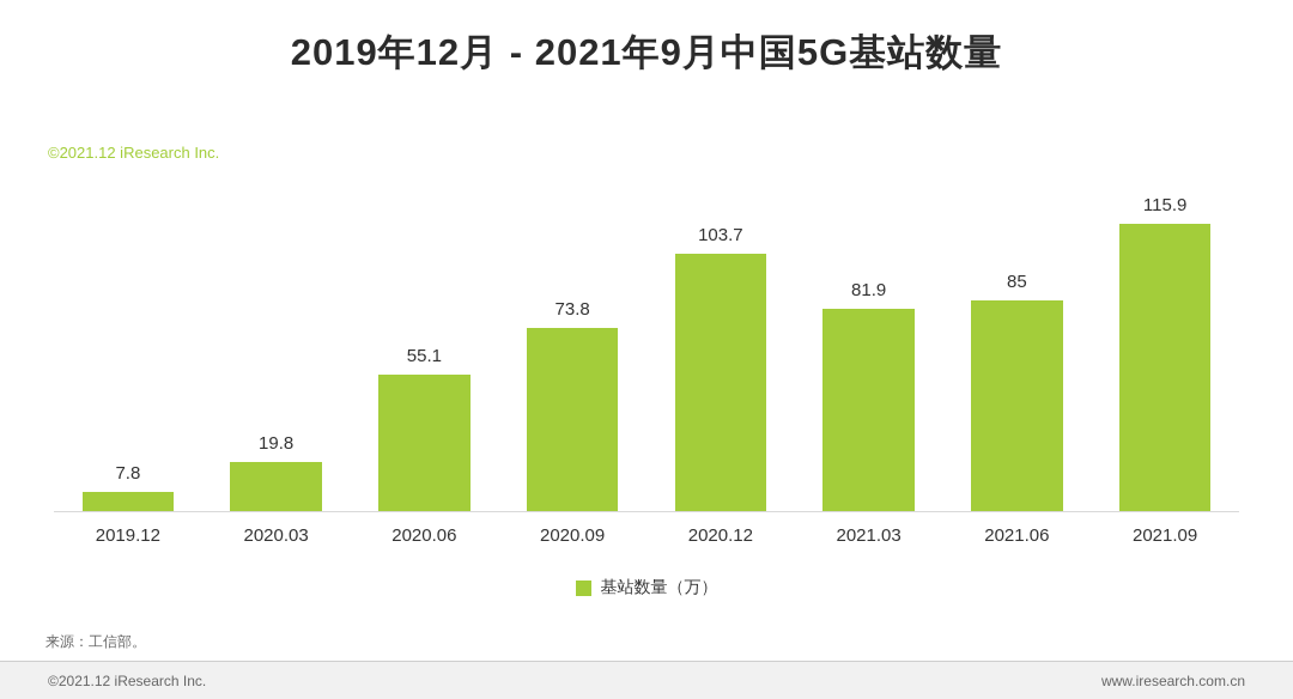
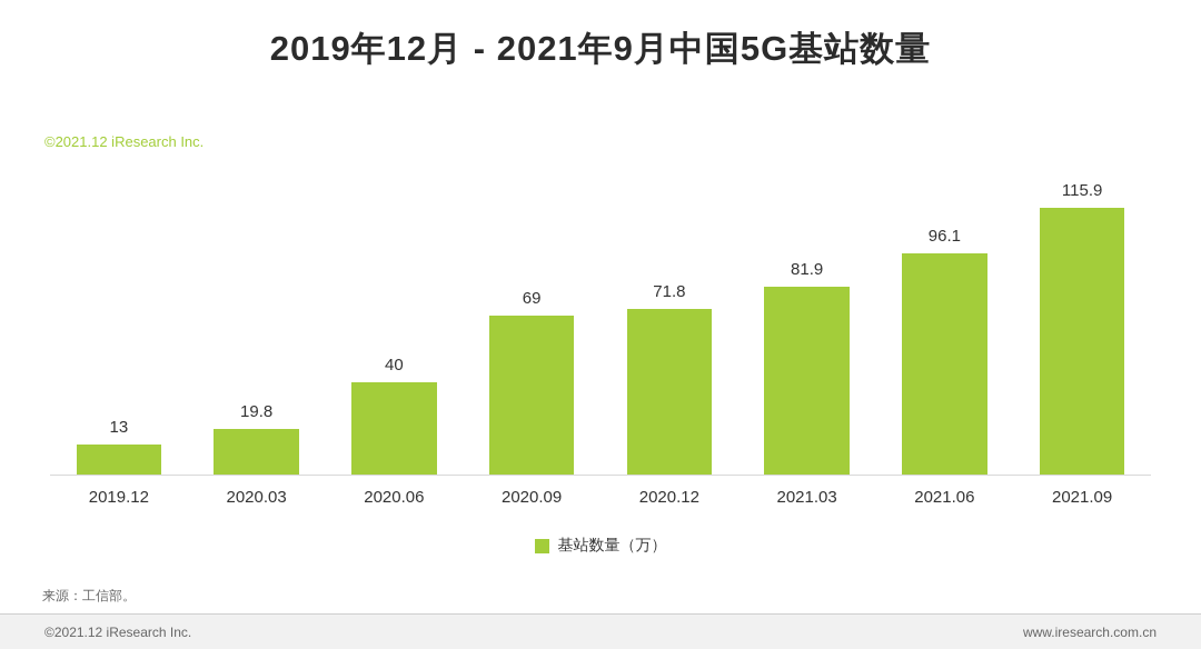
2019.12: 7.8 -> 13
2020.06: 55.1 -> 40
2020.09: 73.8 -> 69
2020.12: 103.7 -> 71.8
2021.06: 85 -> 96.1
